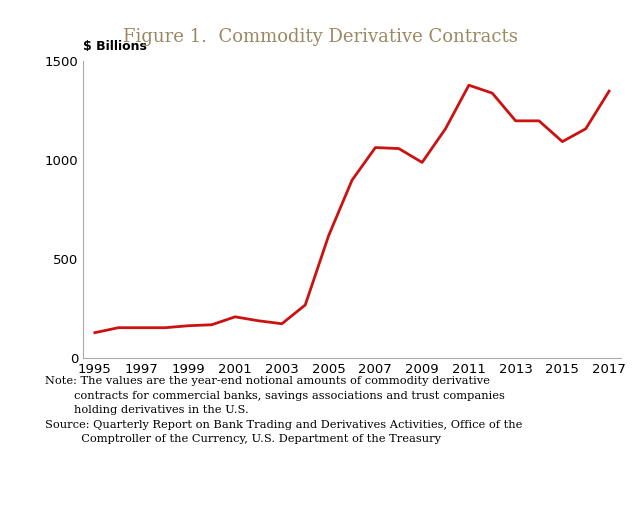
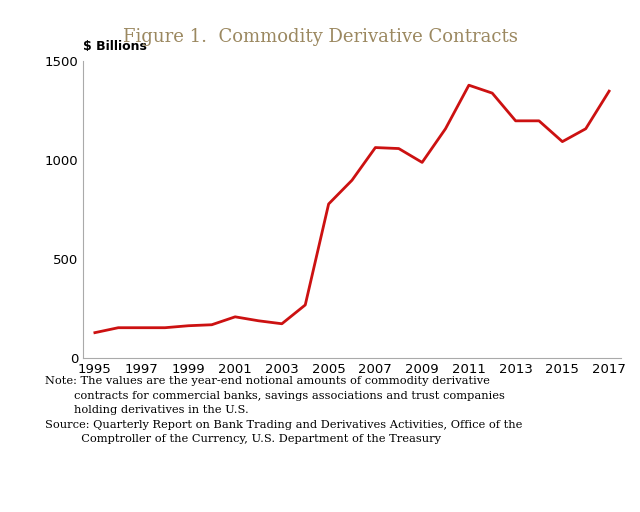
2005: 620 -> 780
